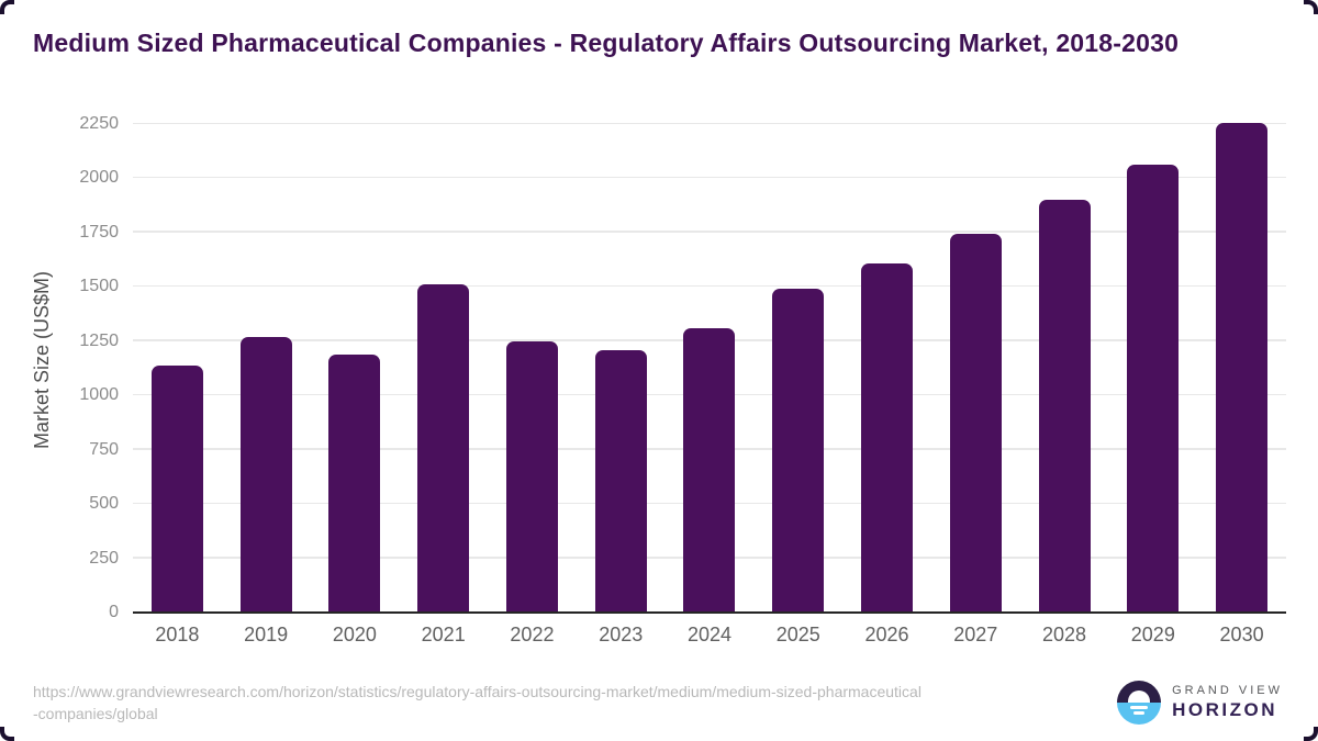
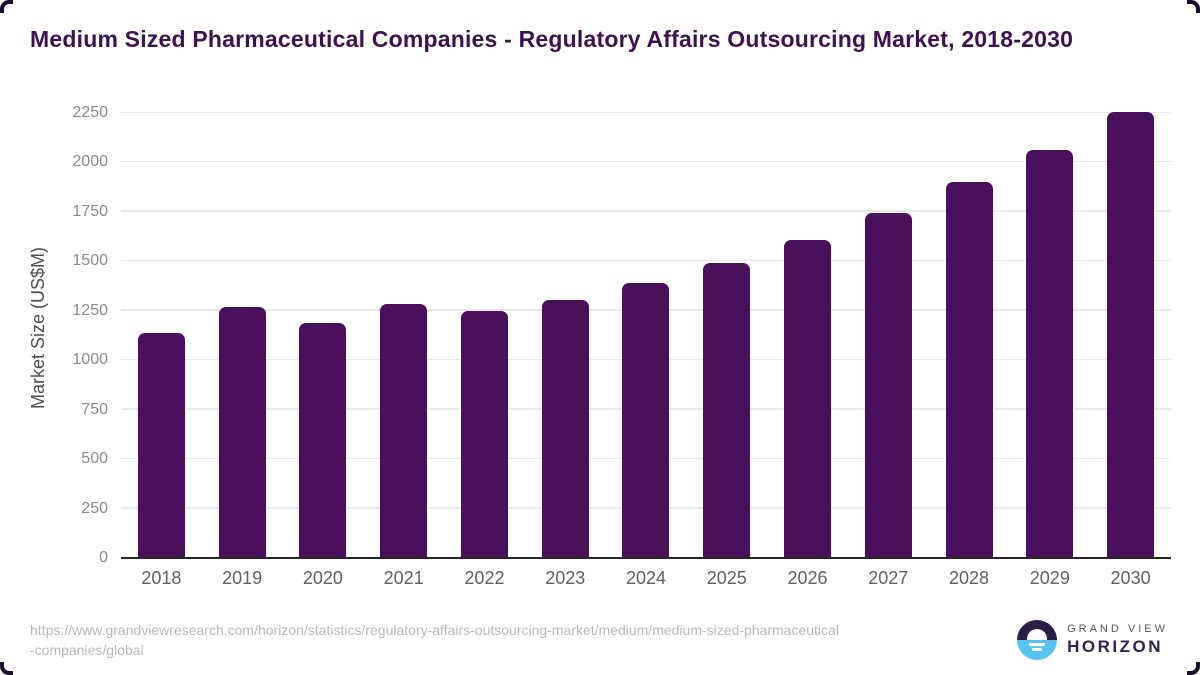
2021: 1510 -> 1280
2023: 1210 -> 1300
2024: 1310 -> 1390
